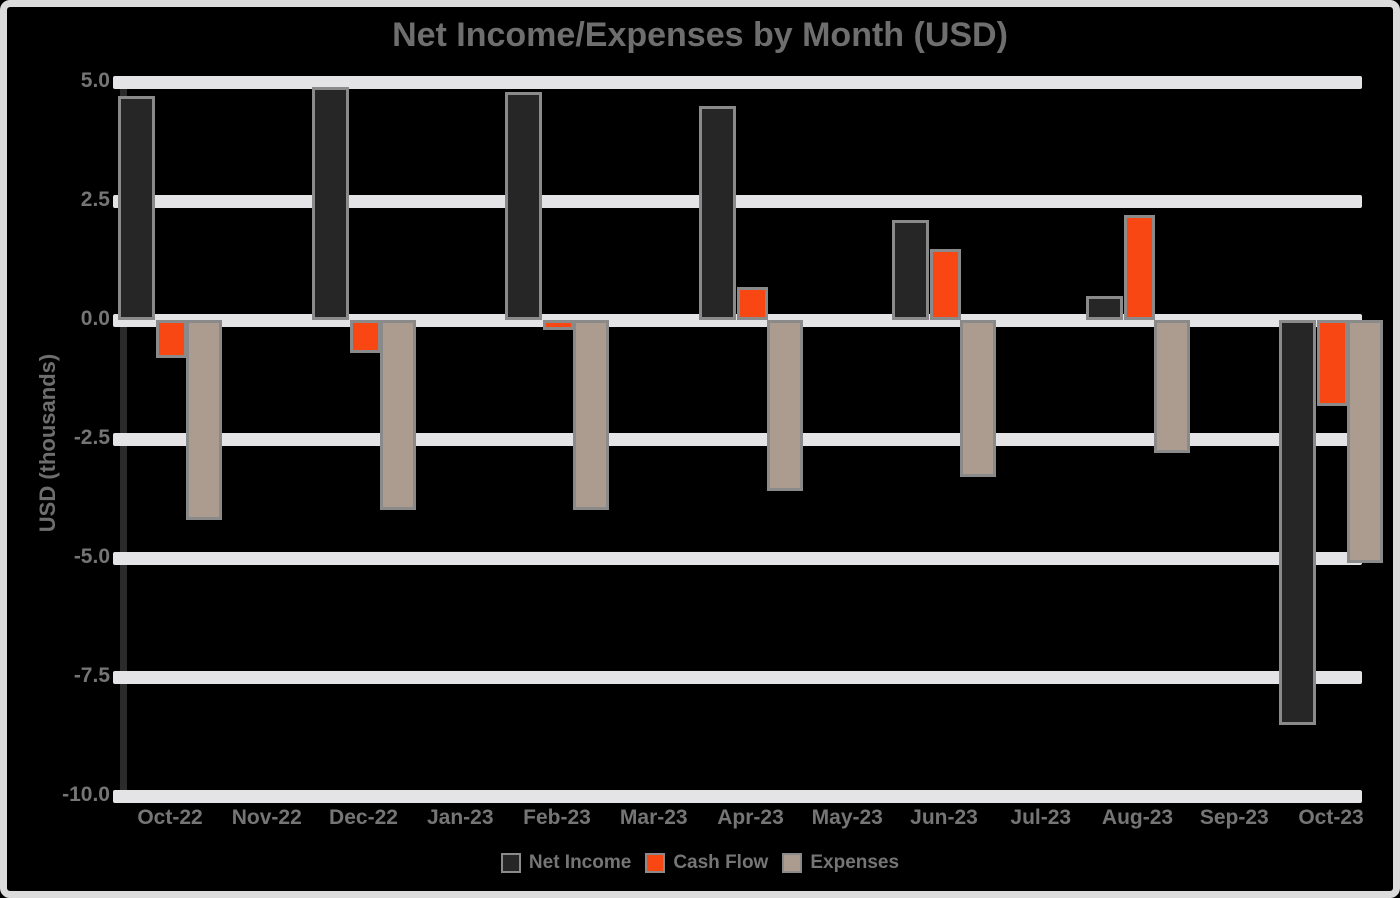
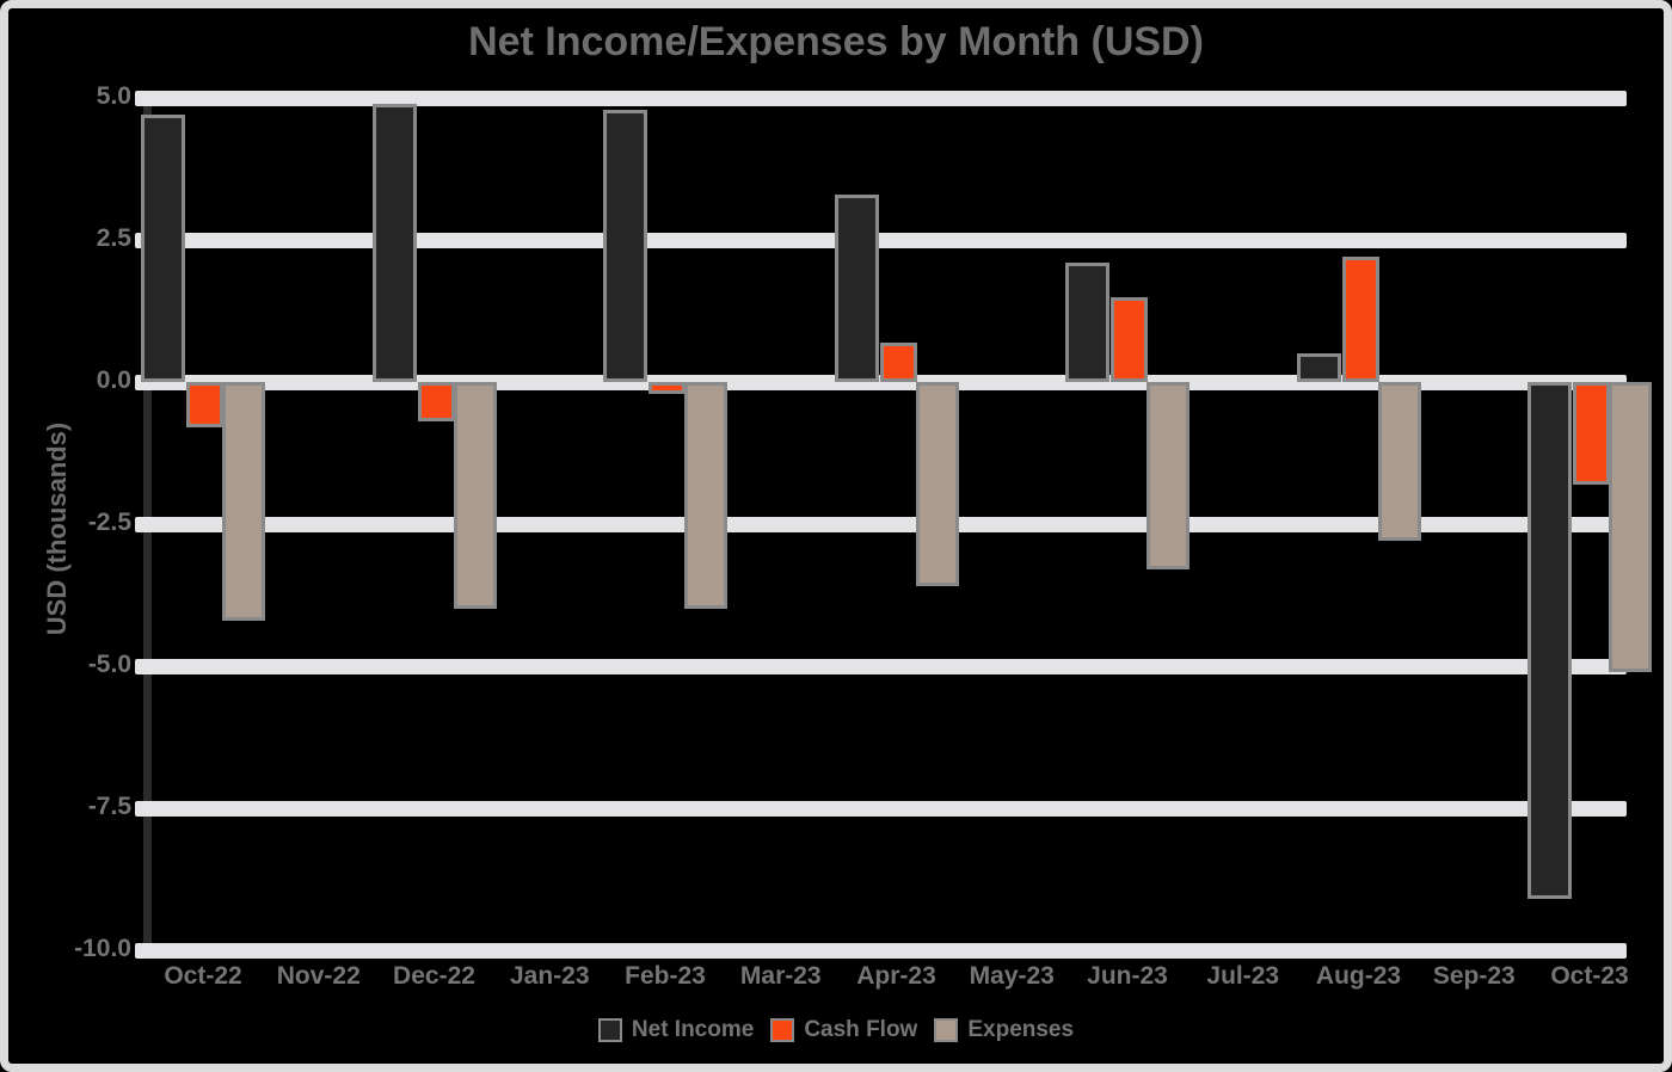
Net Income/Apr-23: 4.5 -> 3.3
Net Income/Oct-23: -8.5 -> -9.1
